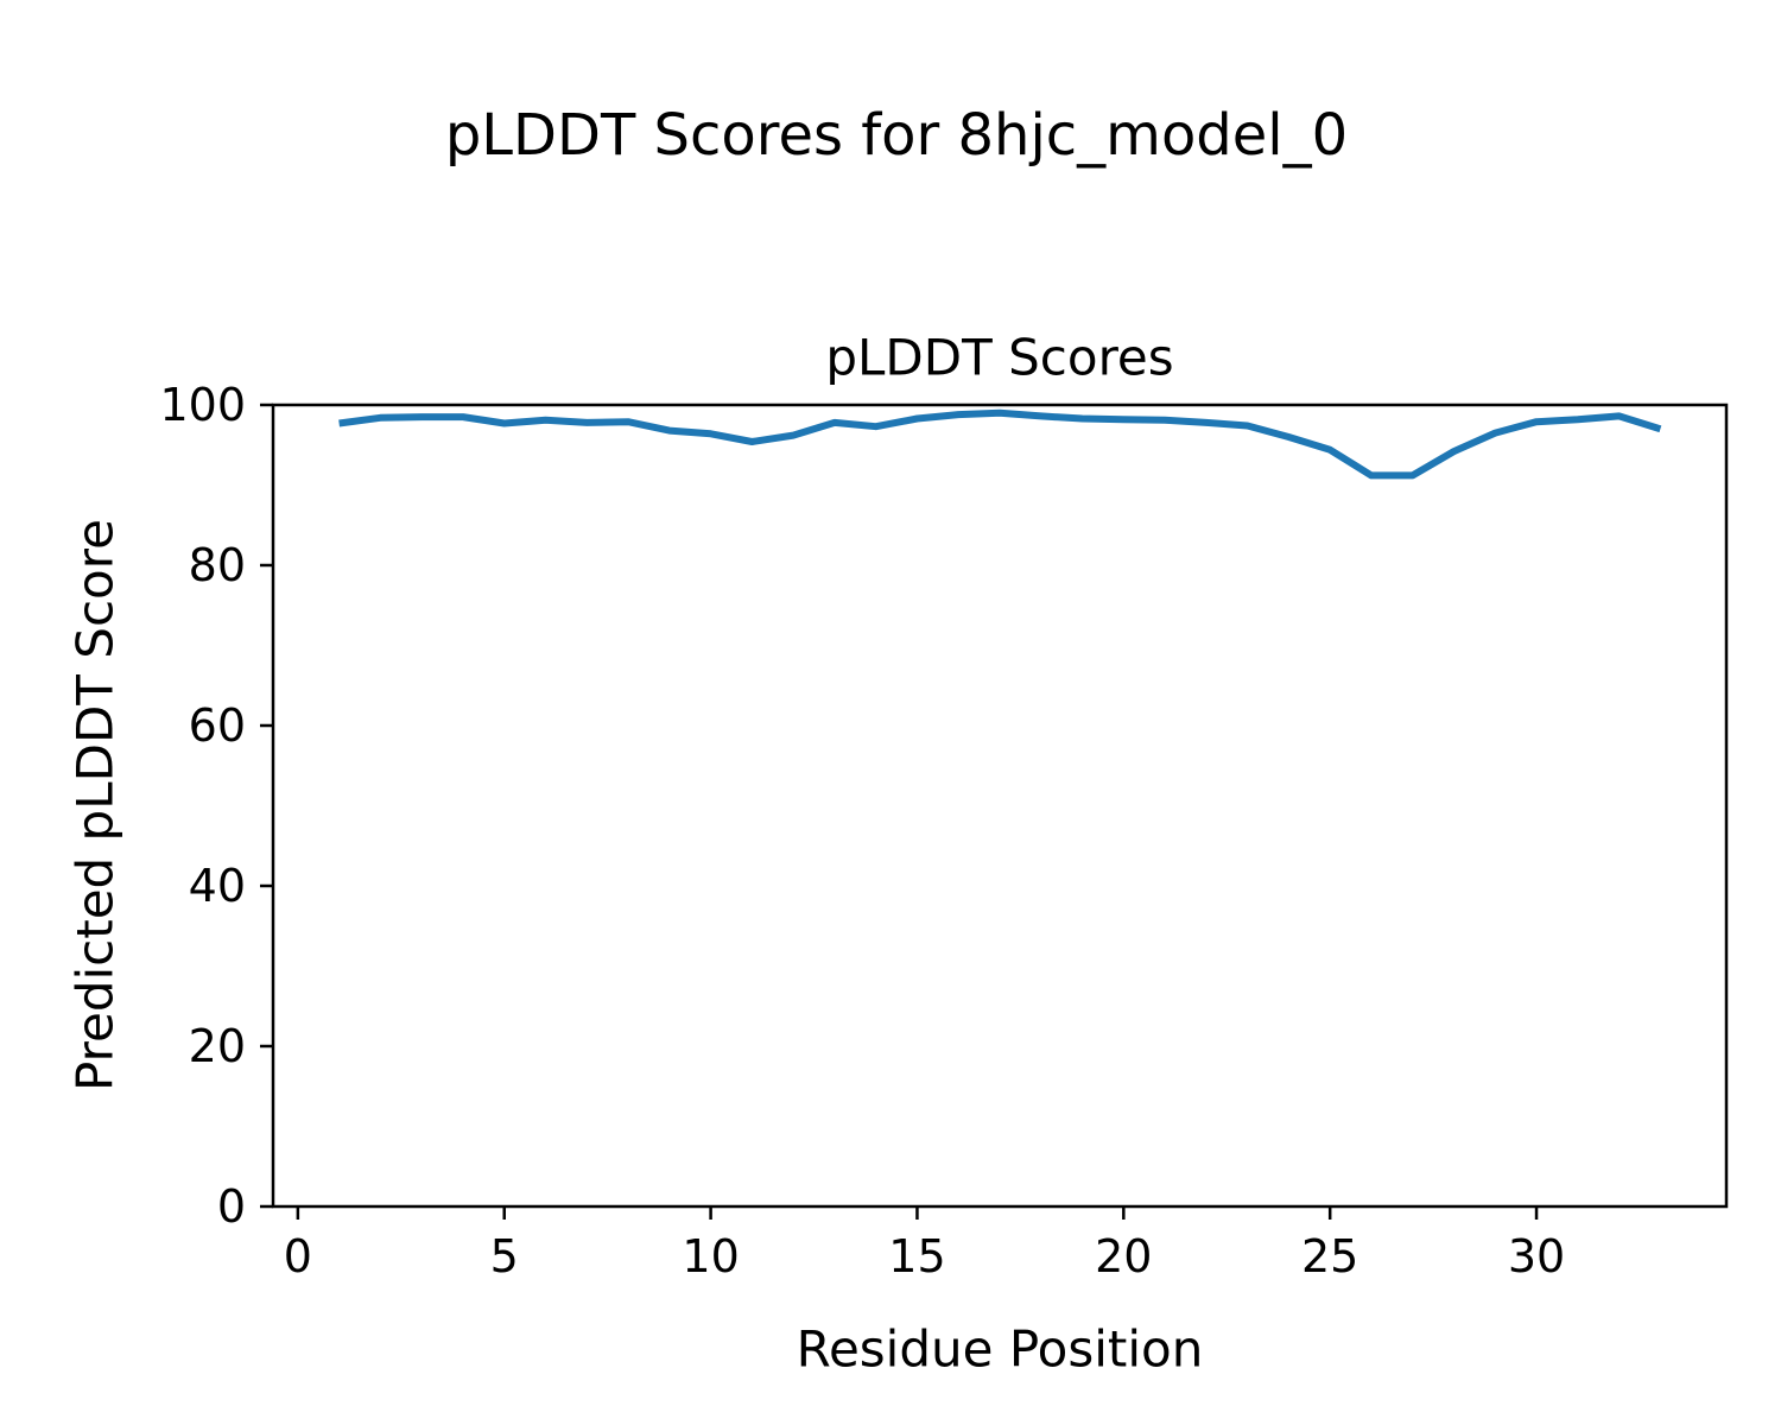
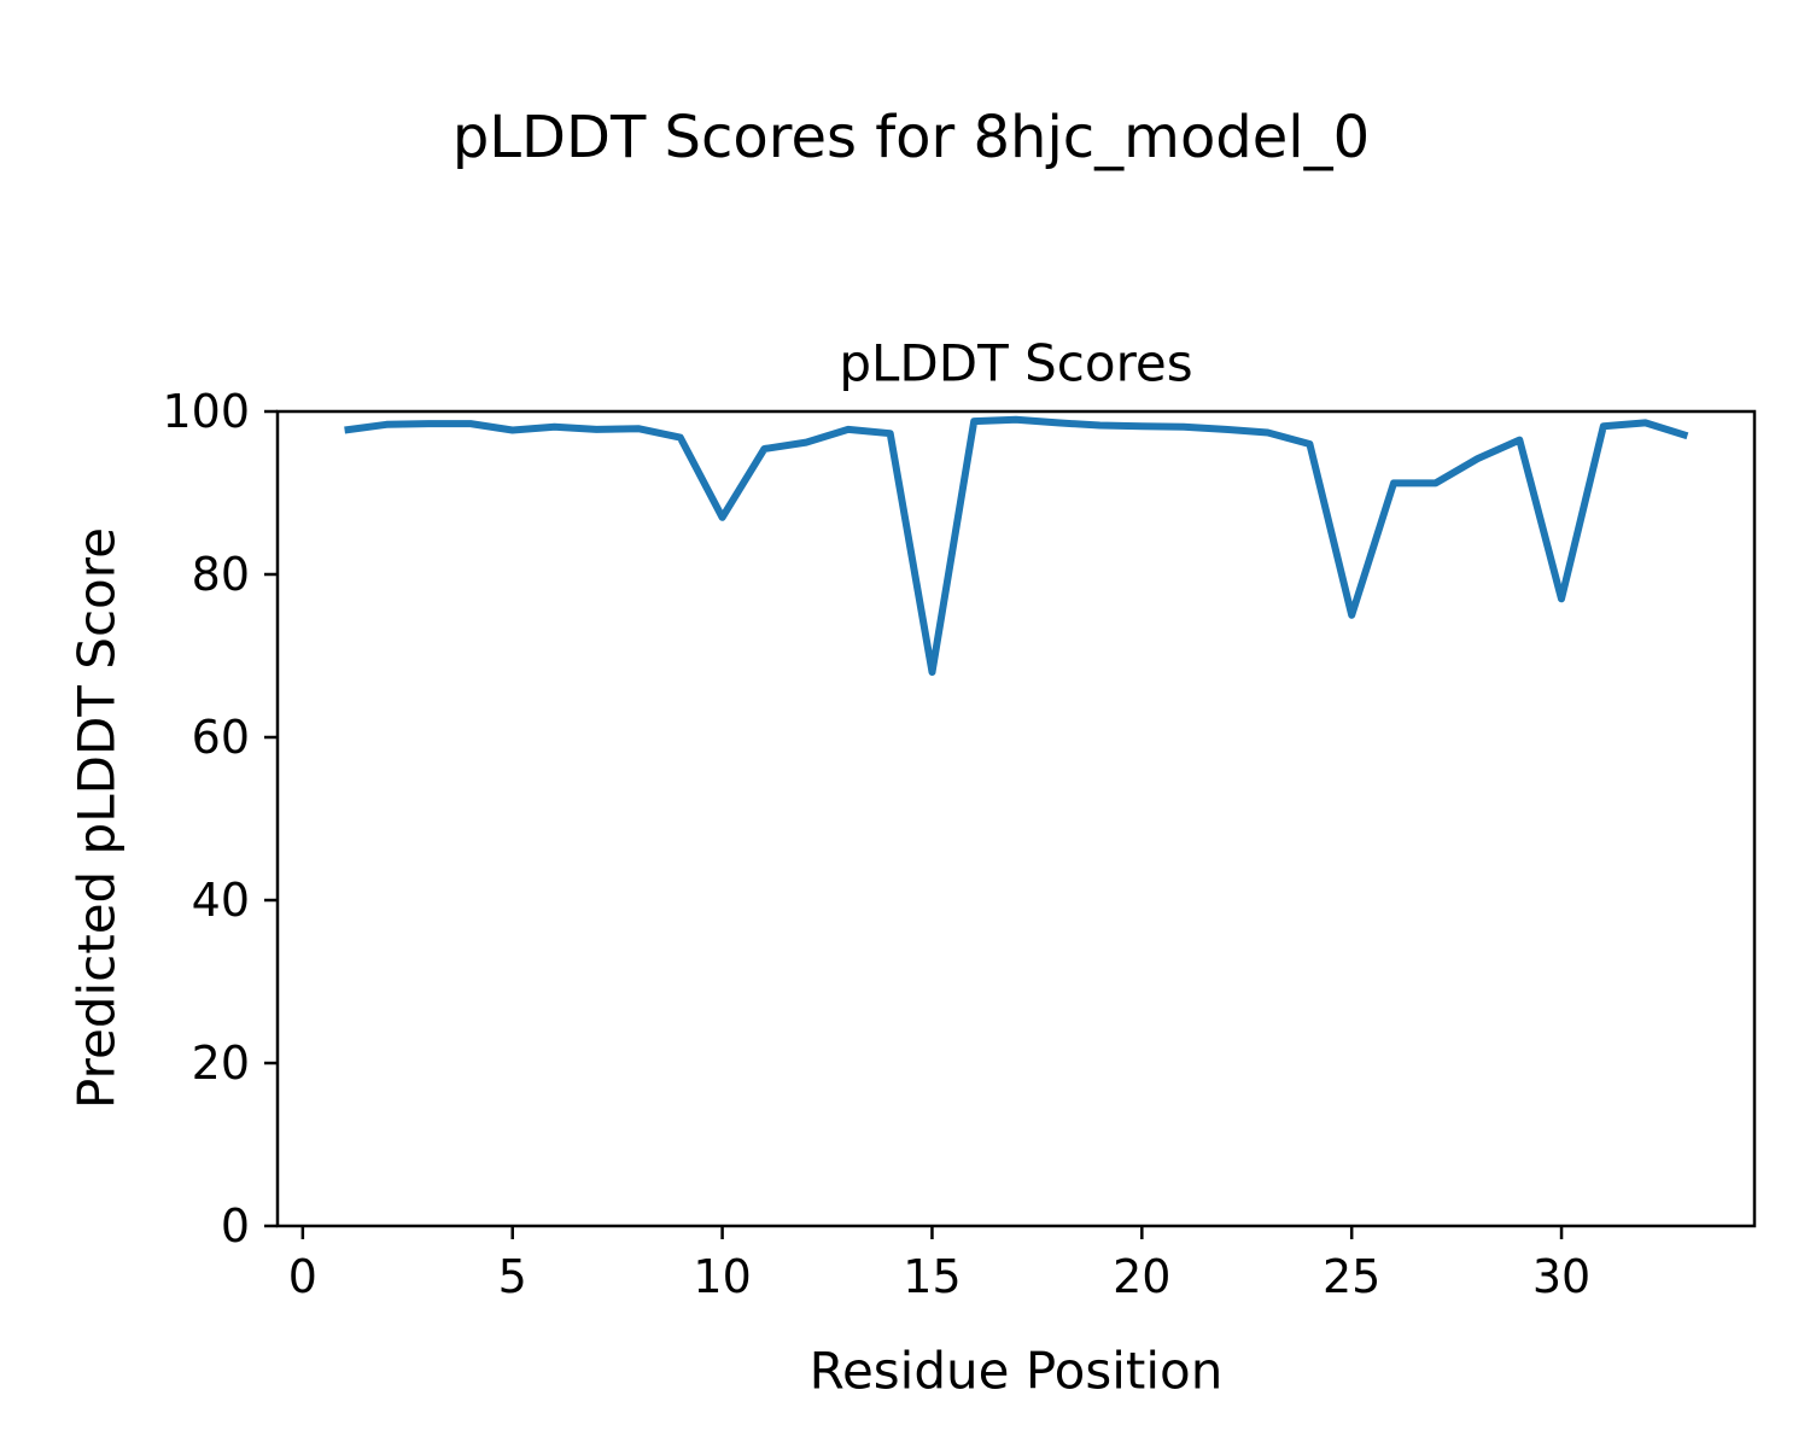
10: 96 -> 87
15: 98 -> 68
25: 94 -> 75
30: 98 -> 77
